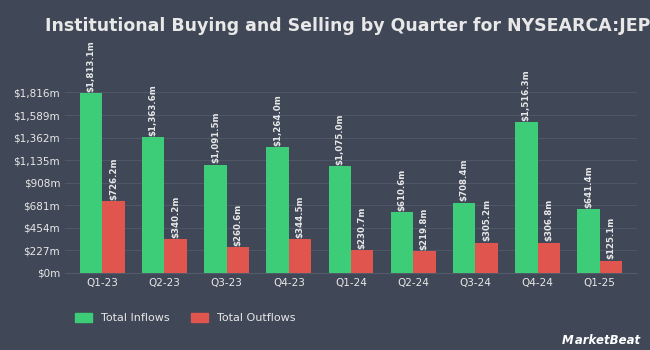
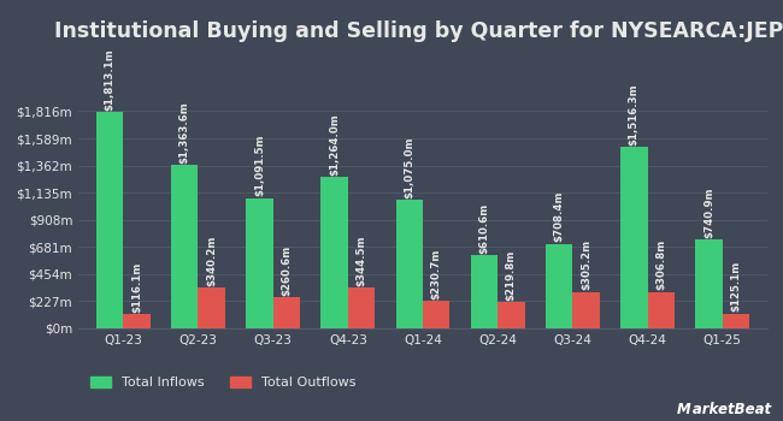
Total Outflows/Q1-23: $726.2m -> $116.1m
Total Inflows/Q1-25: $641.4m -> $740.9m
